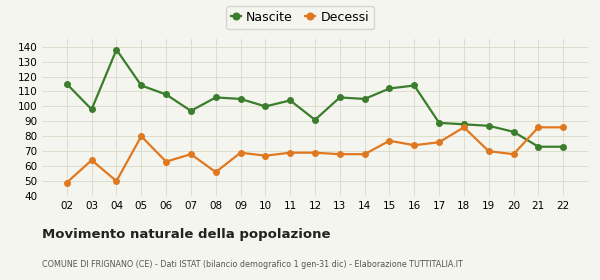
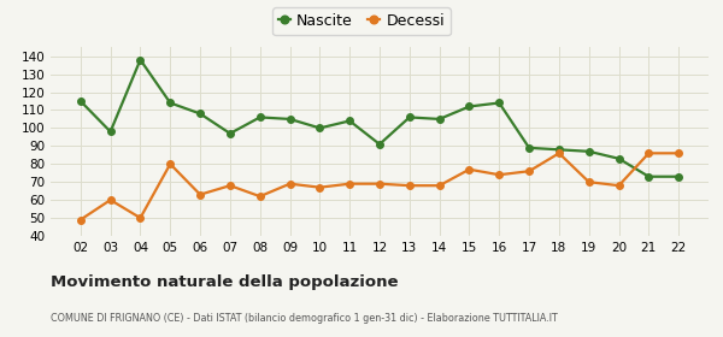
Decessi/03: 64 -> 60
Decessi/08: 56 -> 62
